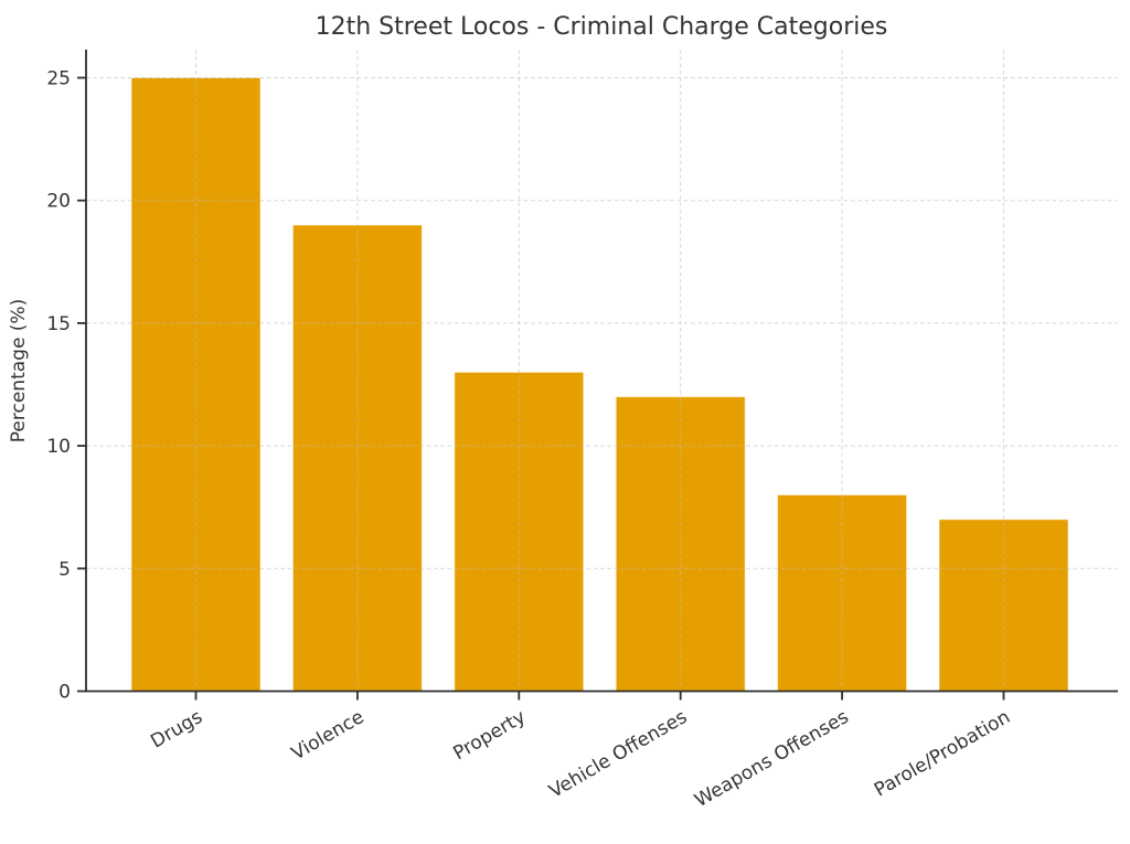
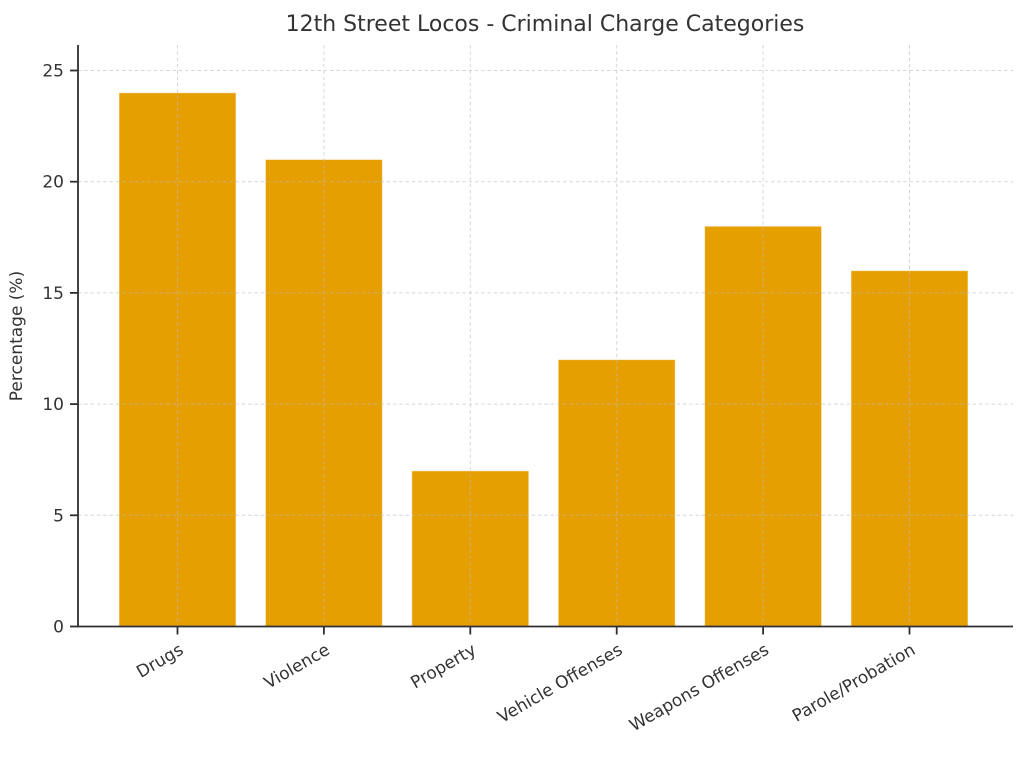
Drugs: 25 -> 24
Violence: 19 -> 21
Property: 13 -> 7
Weapons Offenses: 8 -> 18
Parole/Probation: 7 -> 16
